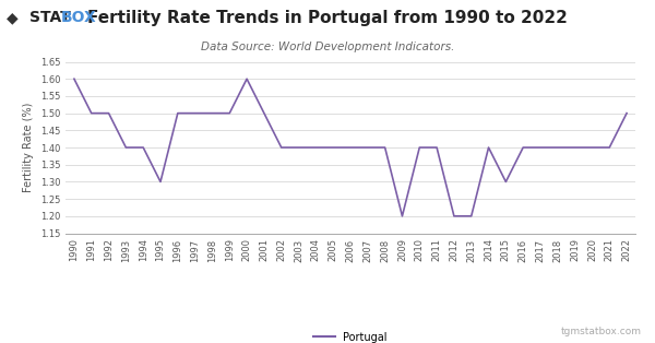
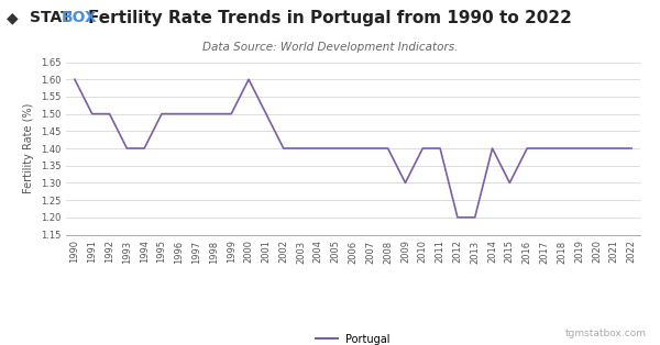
1995: 1.3 -> 1.5
2009: 1.2 -> 1.3
2022: 1.5 -> 1.4
